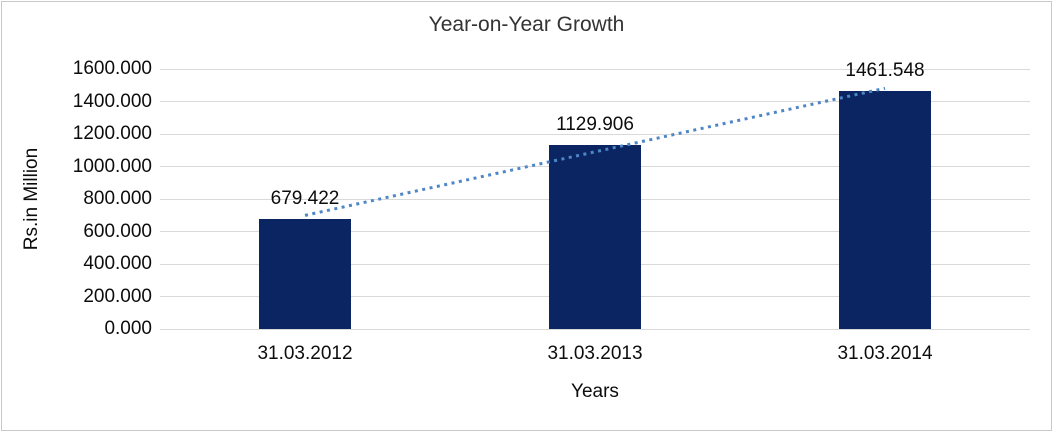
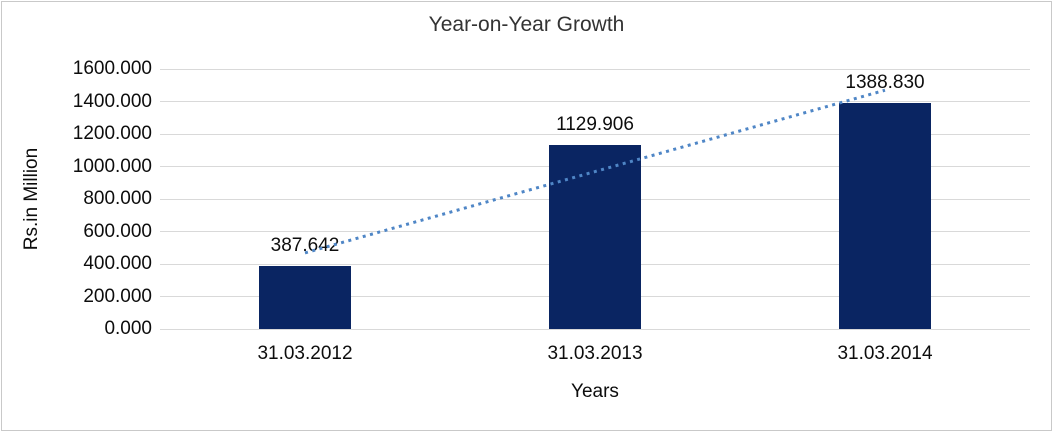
31.03.2012: 679.422 -> 387.642
31.03.2014: 1461.548 -> 1388.830
